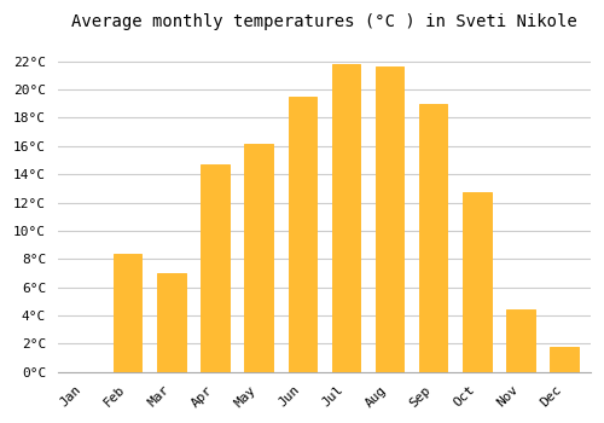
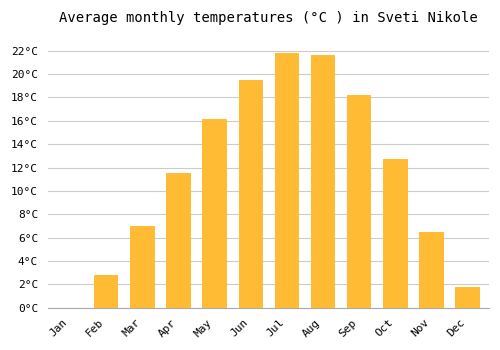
Feb: 8.4°C -> 2.8°C
Apr: 14.7°C -> 11.5°C
Sep: 19.0°C -> 18.2°C
Nov: 4.4°C -> 6.5°C
